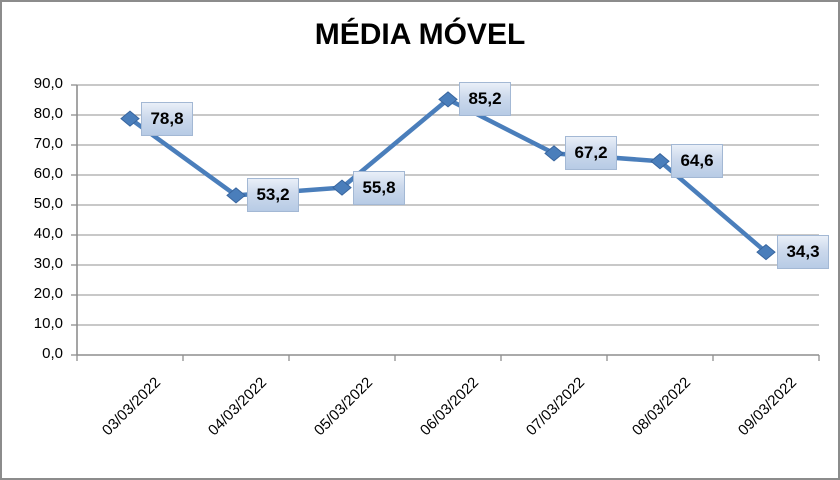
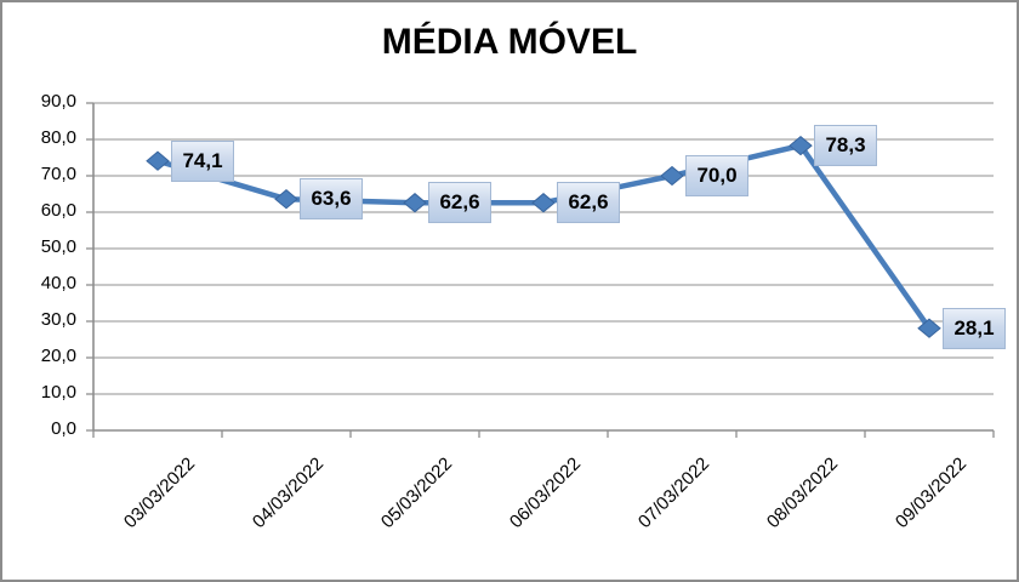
03/03/2022: 78,8 -> 74,1
04/03/2022: 53,2 -> 63,6
05/03/2022: 55,8 -> 62,6
06/03/2022: 85,2 -> 62,6
07/03/2022: 67,2 -> 70,0
08/03/2022: 64,6 -> 78,3
09/03/2022: 34,3 -> 28,1
